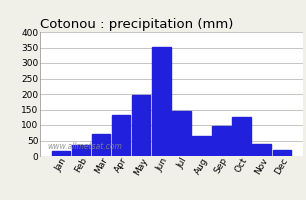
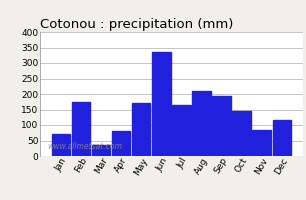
Jan: 15 -> 70
Feb: 35 -> 175
Mar: 72 -> 35
Apr: 133 -> 80
May: 196 -> 170
Jun: 352 -> 335
Jul: 145 -> 165
Aug: 65 -> 210
Sep: 98 -> 195
Oct: 125 -> 145
Nov: 40 -> 85
Dec: 20 -> 115
